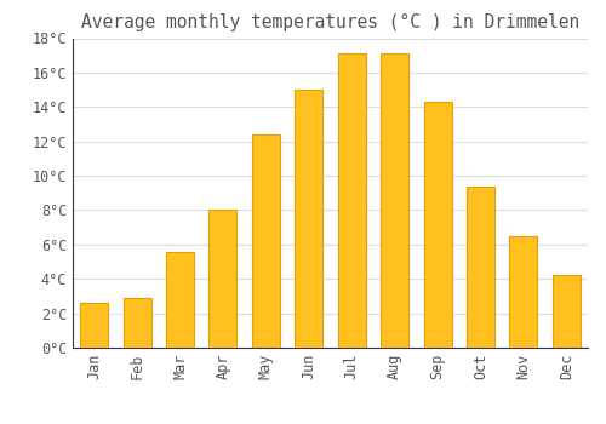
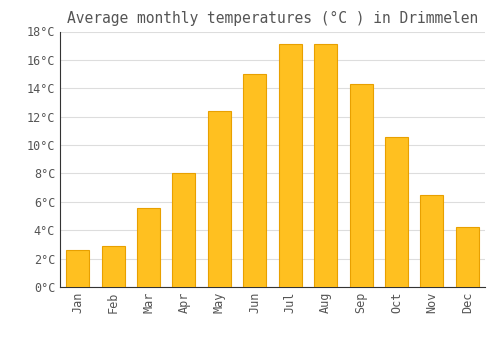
Oct: 9.4°C -> 10.6°C
